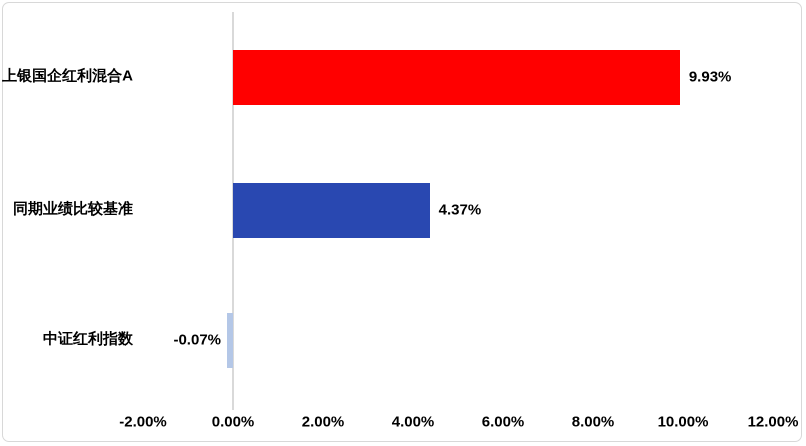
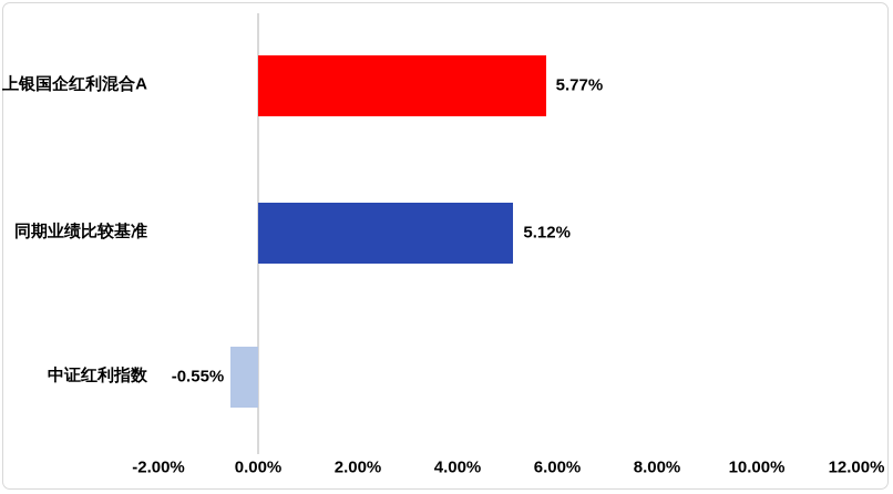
上银国企红利混合A: 9.93% -> 5.77%
同期业绩比较基准: 4.37% -> 5.12%
中证红利指数: -0.07% -> -0.55%
